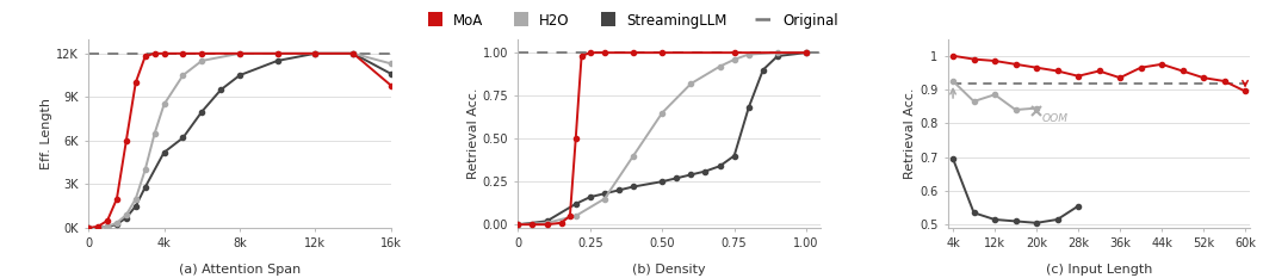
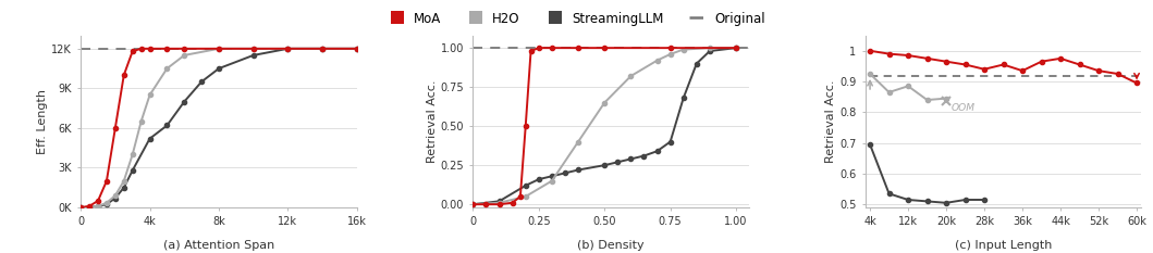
MoA/16k: 9.8K -> 12.0K
H2O/16k: 11.3K -> 12.0K
StreamingLLM/16k: 10.6K -> 12.0K
StreamingLLM/28k: 0.555 -> 0.515
